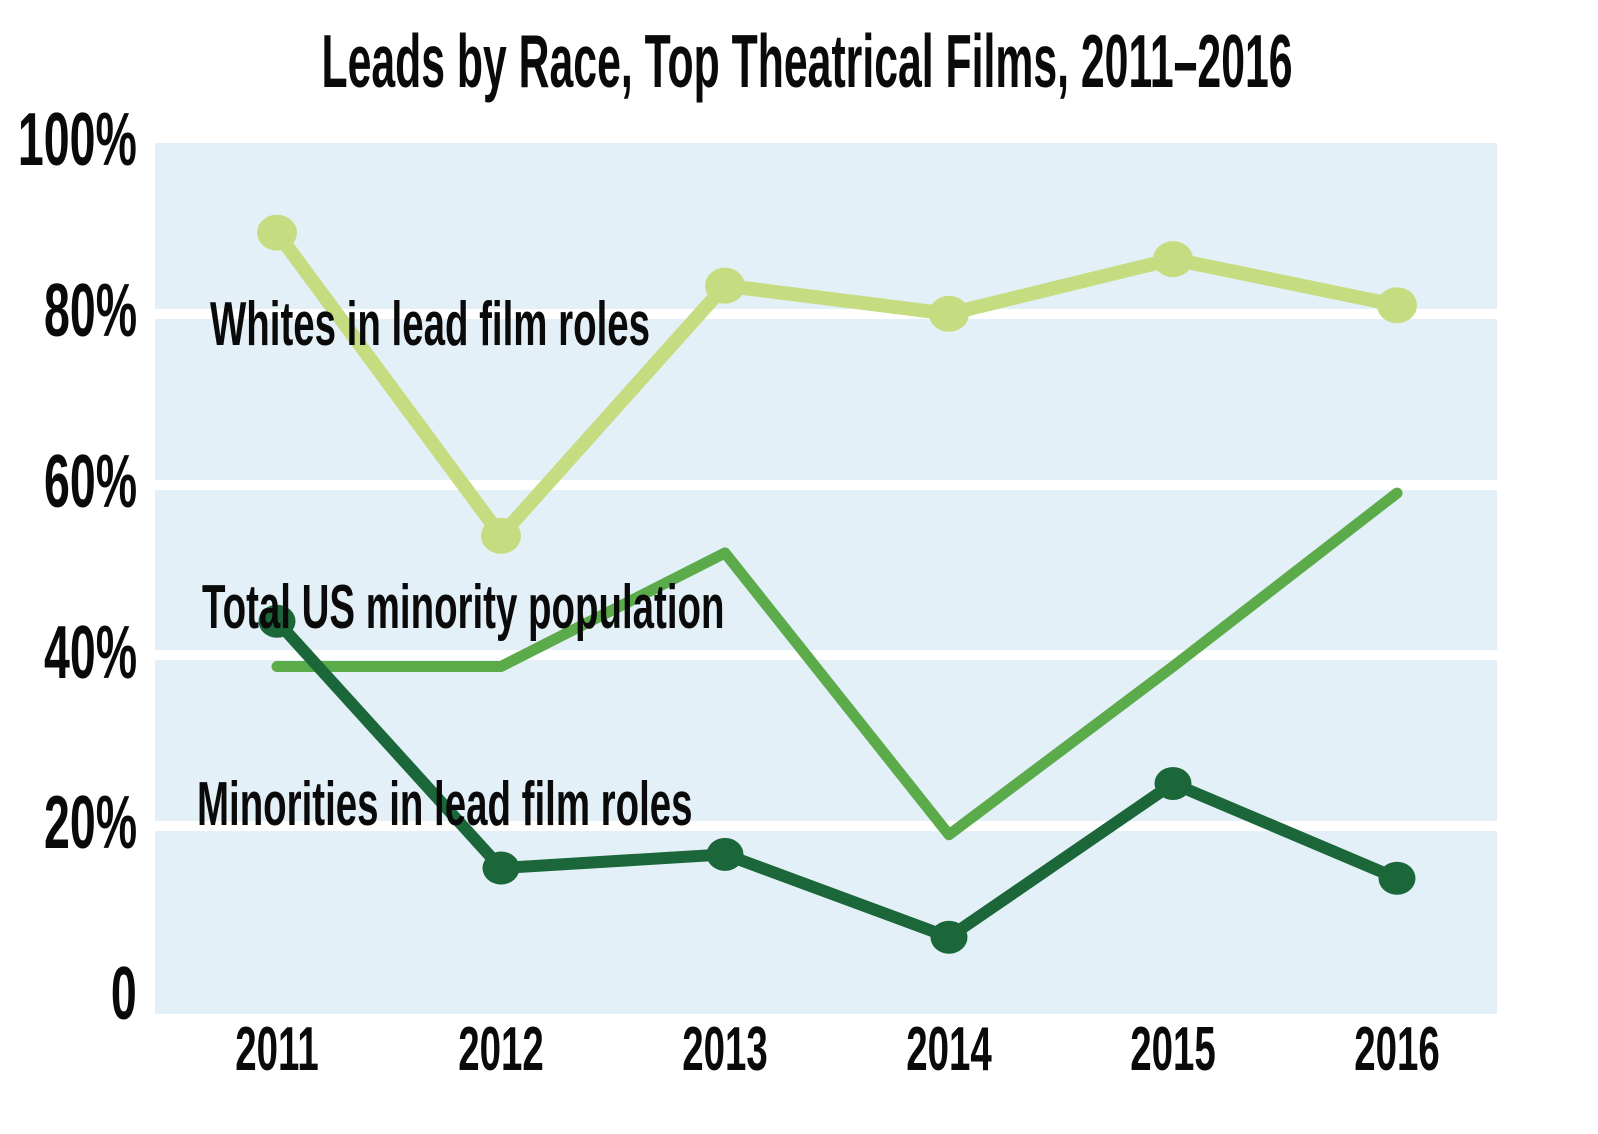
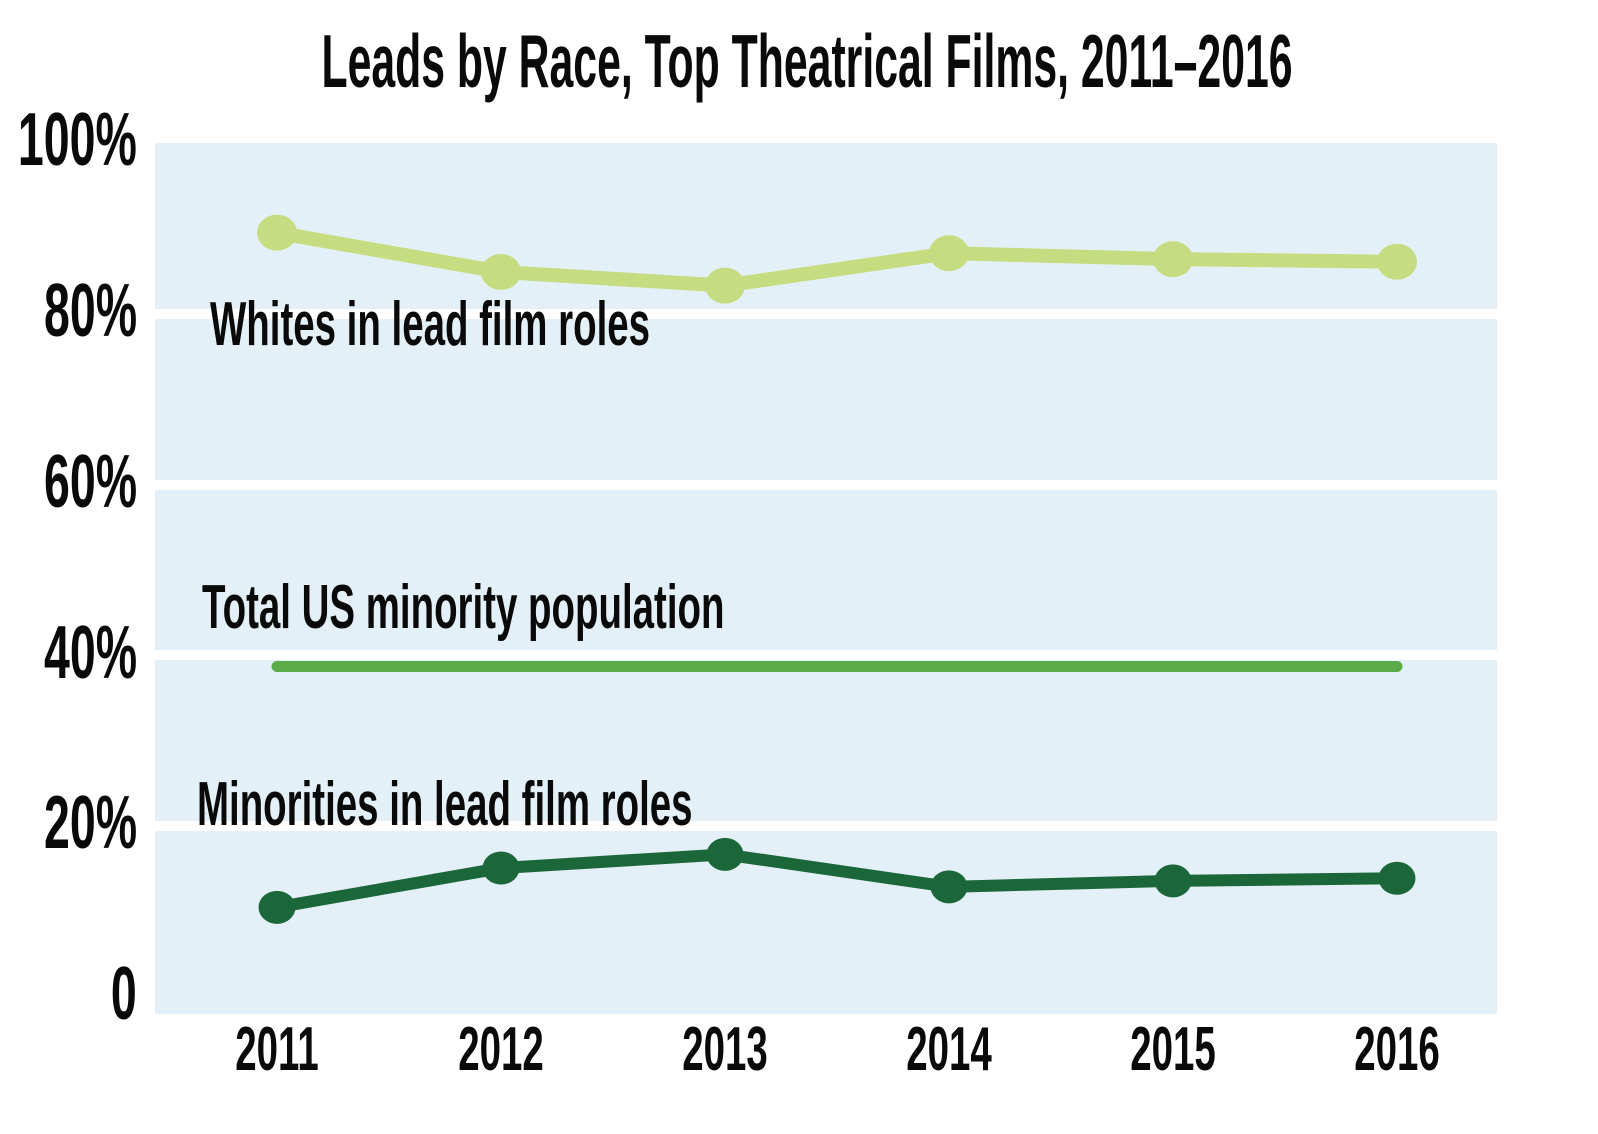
Minorities in lead film roles/2011: 44% -> 10%
Whites in lead film roles/2012: 54% -> 85%
Total US minority population/2013: 52% -> 39%
Whites in lead film roles/2014: 80% -> 87%
Total US minority population/2014: 19% -> 39%
Minorities in lead film roles/2014: 7% -> 13%
Minorities in lead film roles/2015: 25% -> 14%
Whites in lead film roles/2016: 81% -> 86%
Total US minority population/2016: 59% -> 39%
